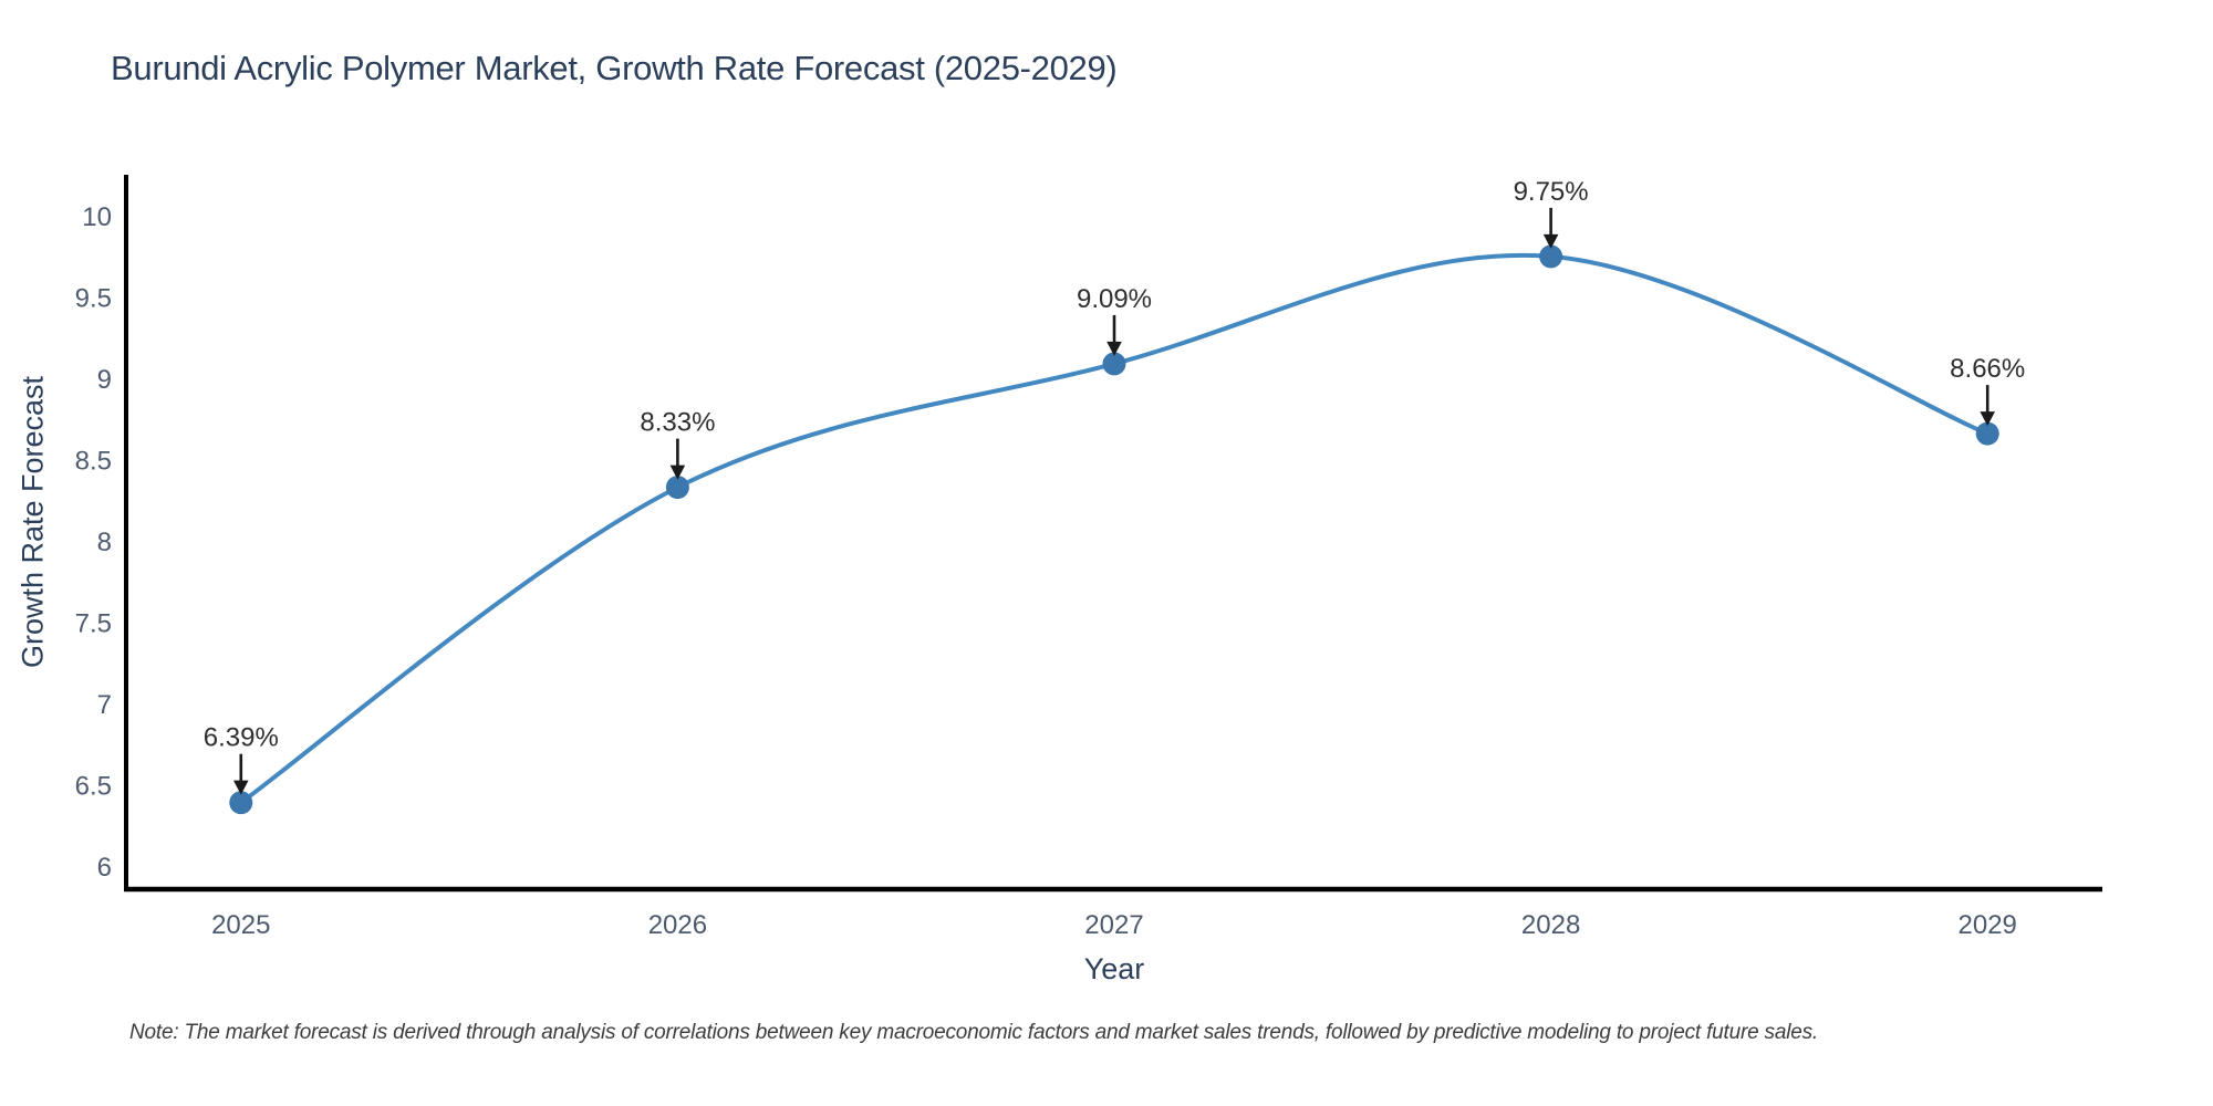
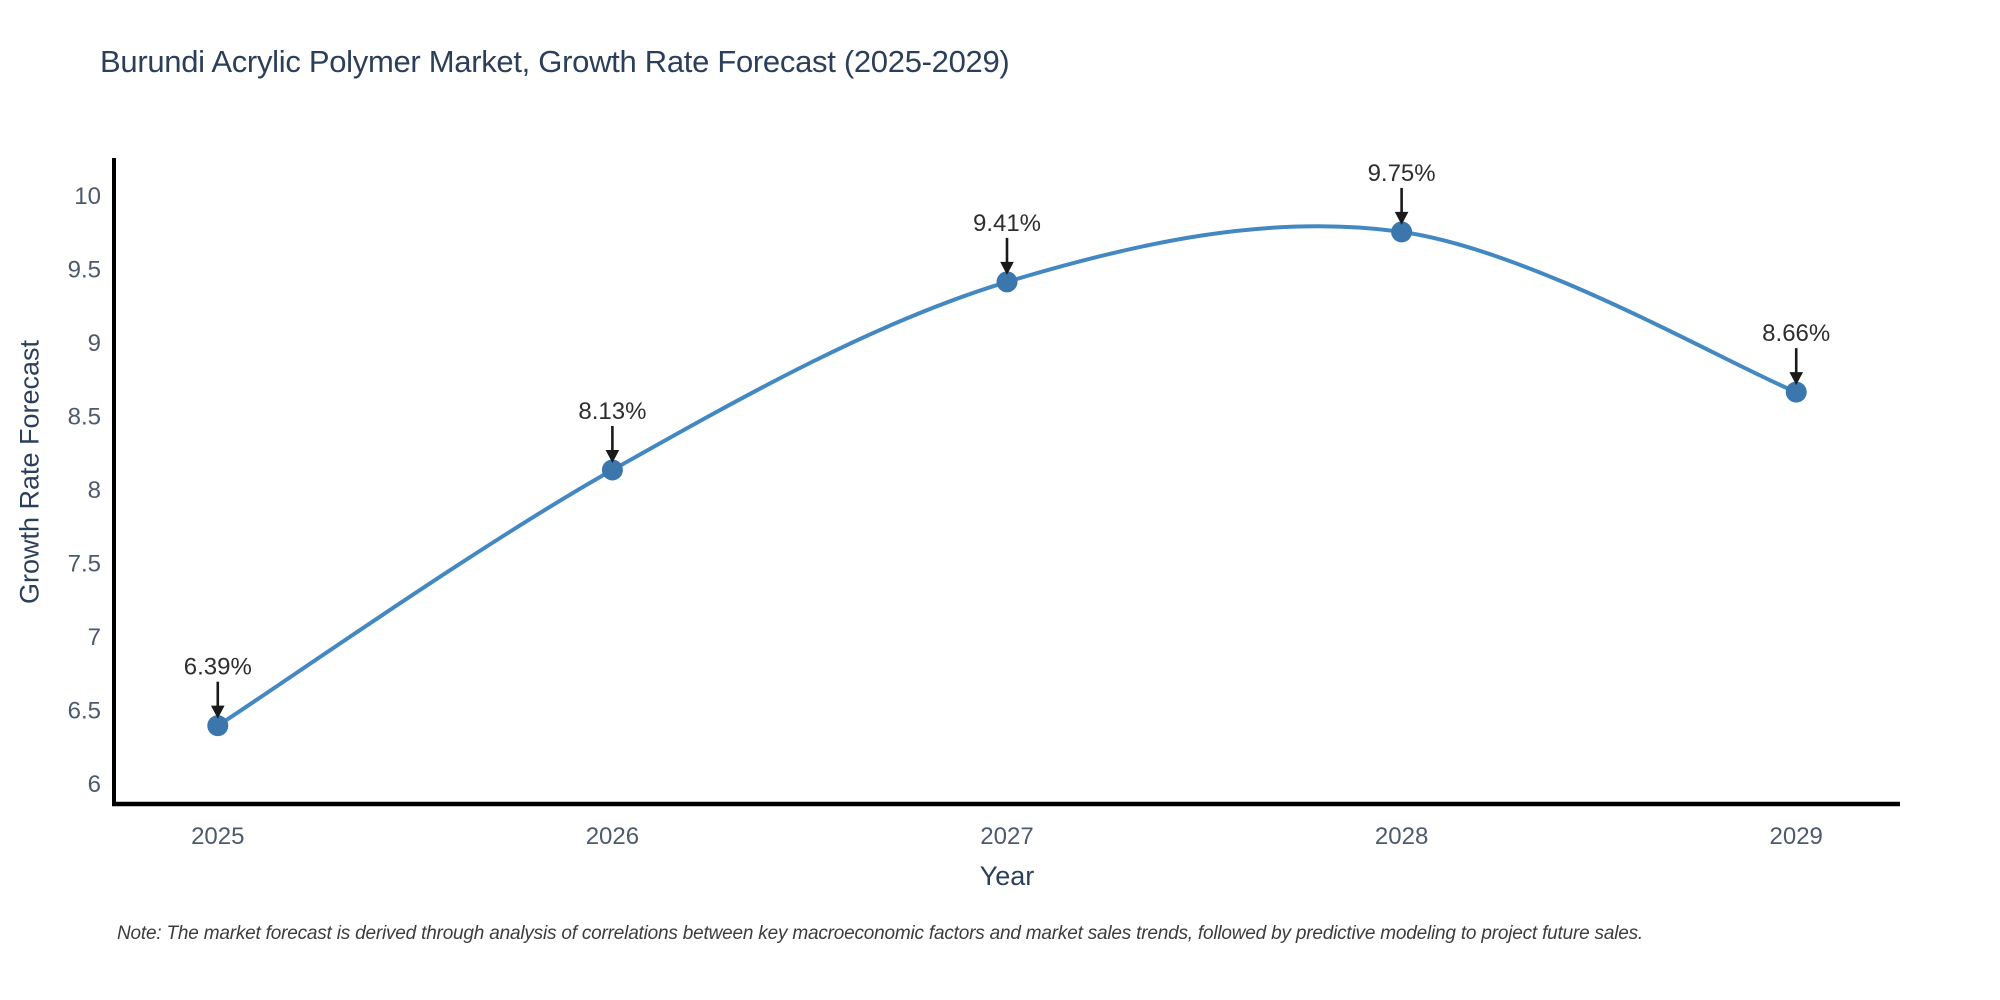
2026: 8.33% -> 8.13%
2027: 9.09% -> 9.41%
